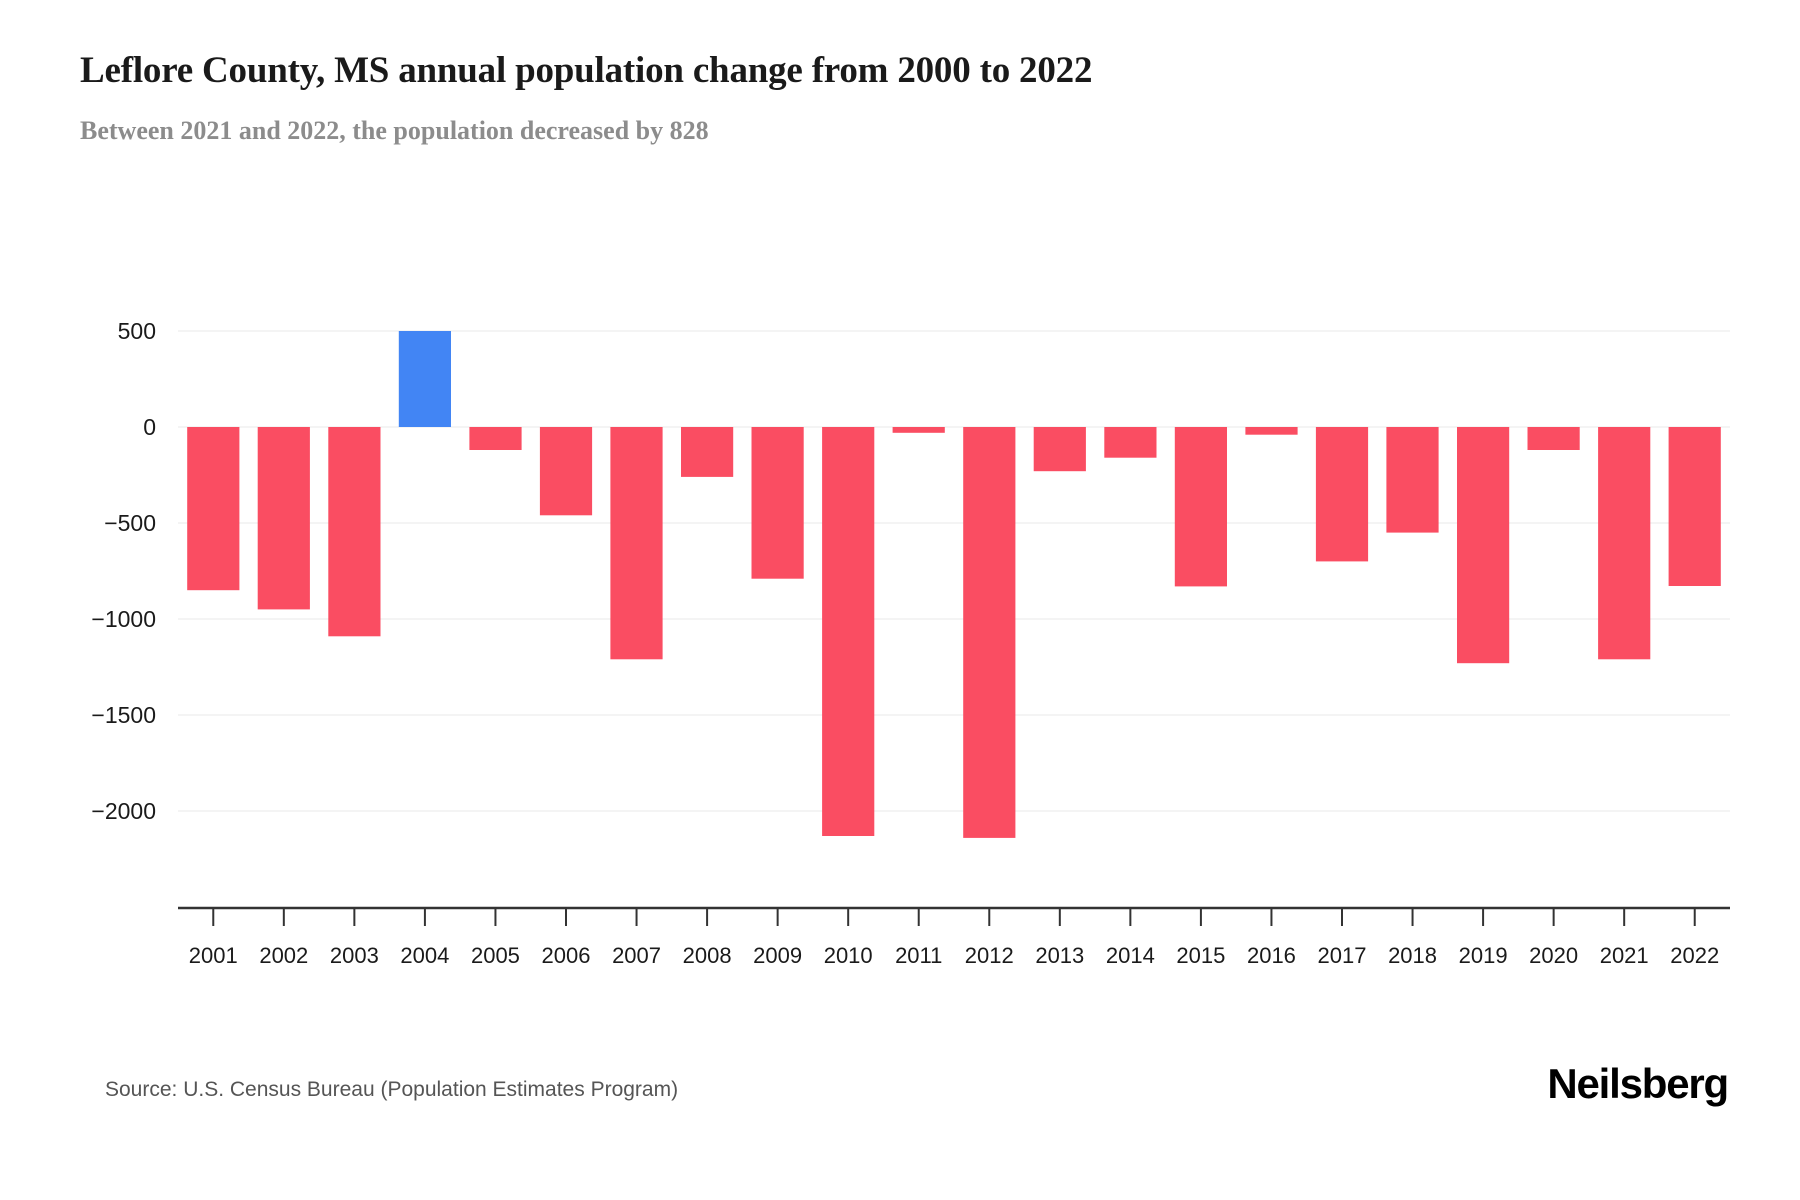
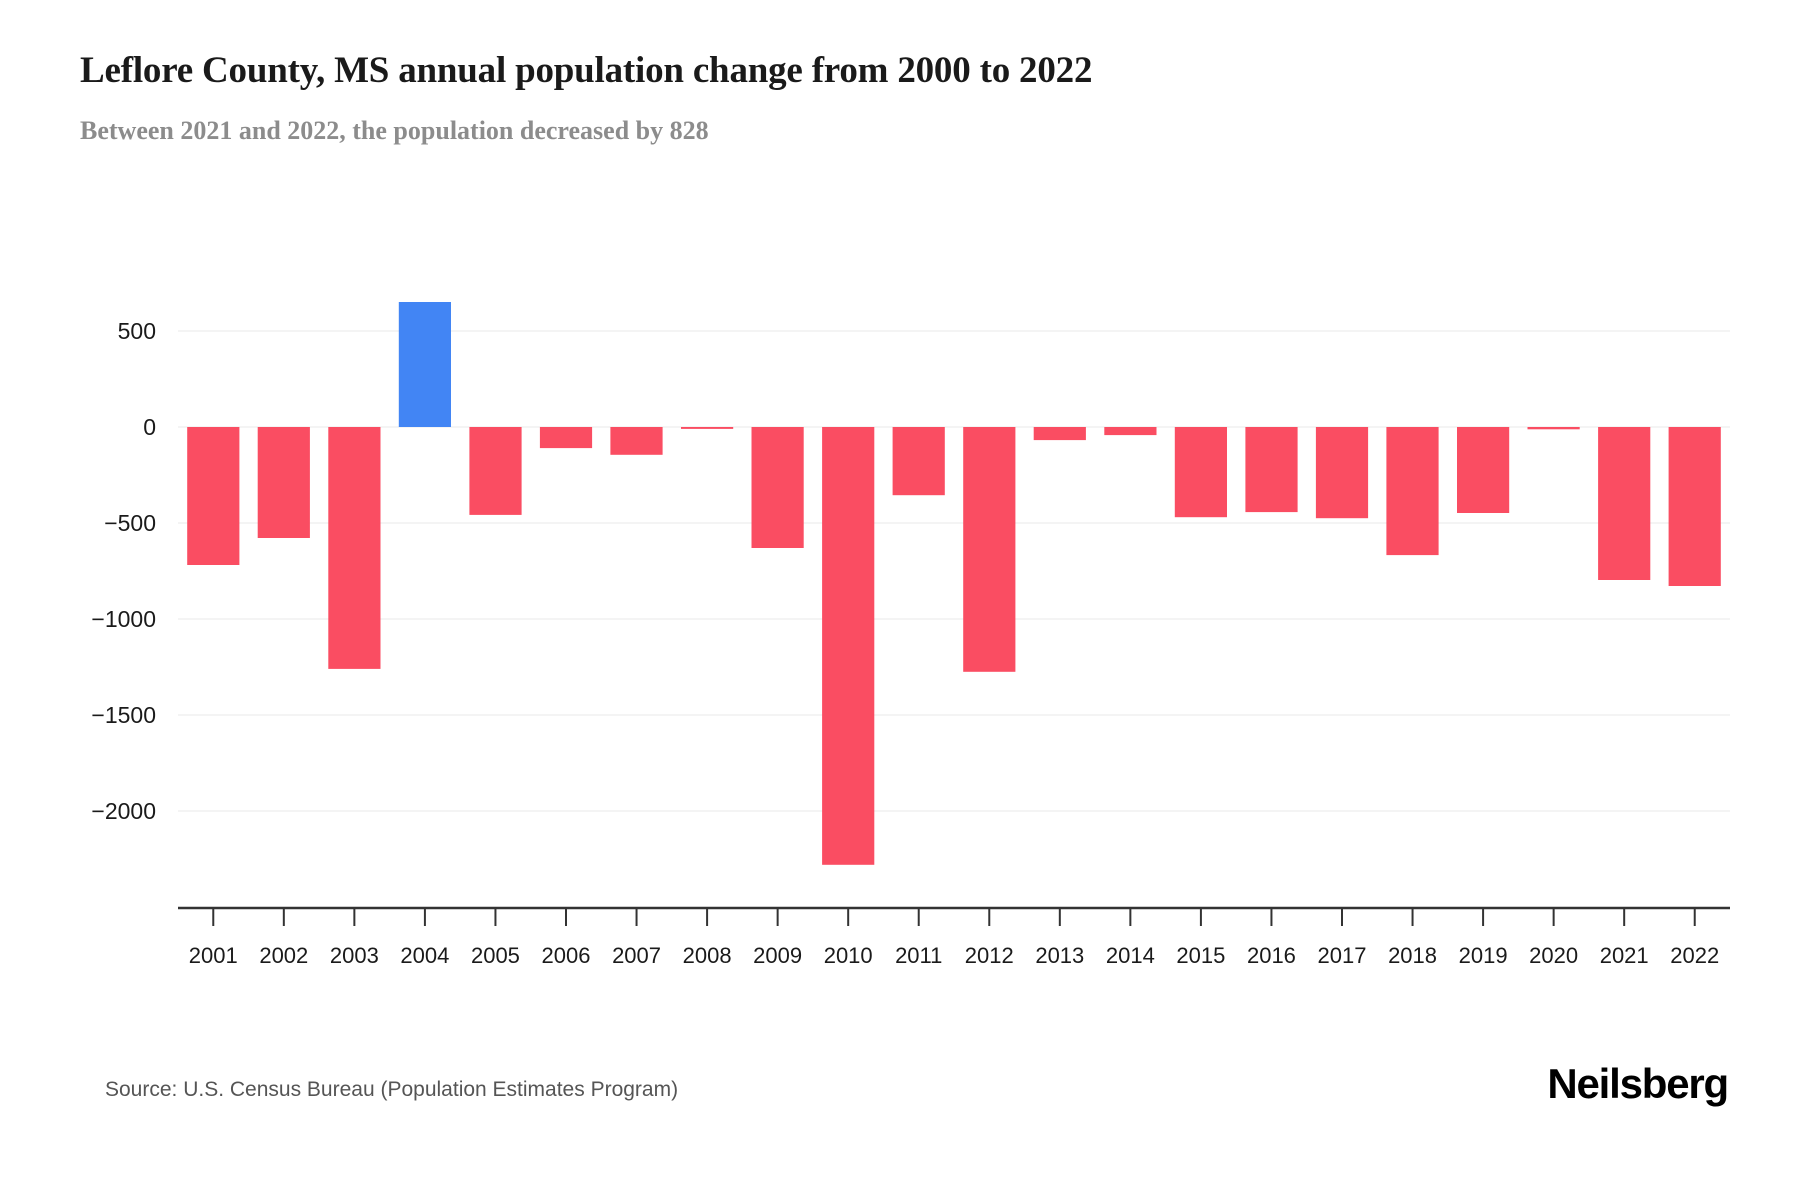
2001: -850 -> -720
2002: -950 -> -580
2003: -1090 -> -1260
2004: 500 -> 650
2005: -120 -> -460
2006: -460 -> -110
2007: -1210 -> -140
2008: -260 -> -10
2009: -790 -> -630
2010: -2130 -> -2280
2011: -30 -> -360
2012: -2140 -> -1280
2013: -230 -> -70
2014: -160 -> -40
2015: -830 -> -470
2016: -40 -> -440
2017: -700 -> -480
2018: -550 -> -670
2019: -1230 -> -450
2020: -120 -> -10
2021: -1210 -> -800
